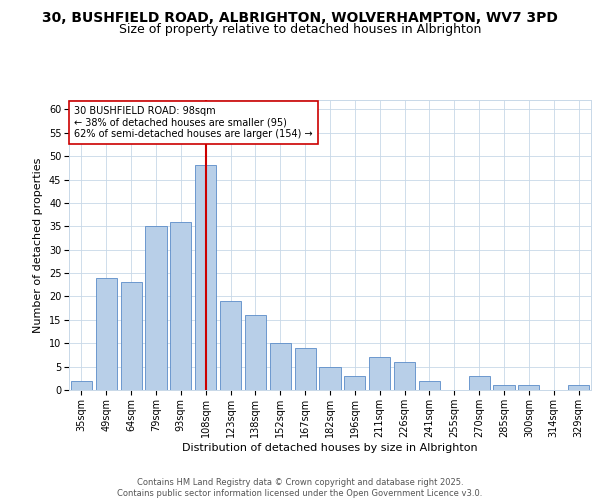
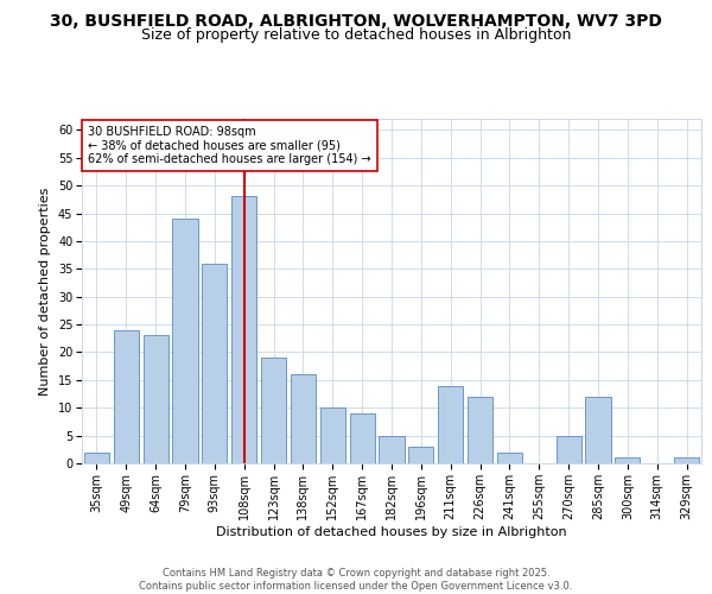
79sqm: 35 -> 44
211sqm: 7 -> 14
226sqm: 6 -> 12
270sqm: 3 -> 5
285sqm: 1 -> 12
